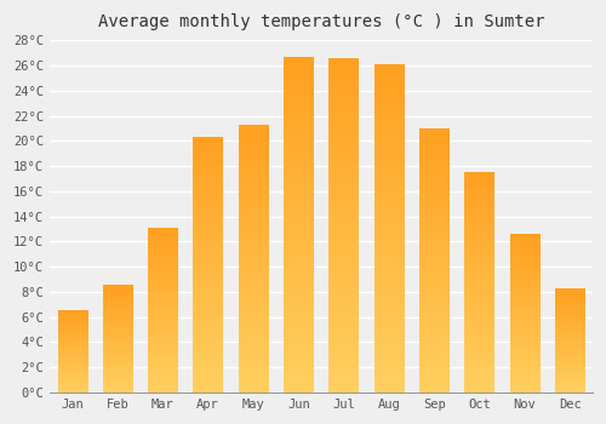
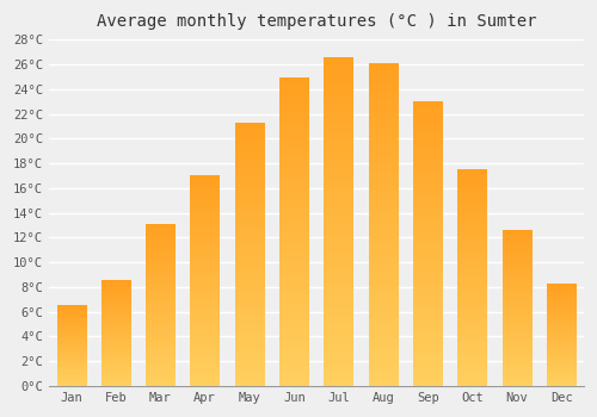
Apr: 20.3°C -> 17.0°C
Jun: 26.6°C -> 24.9°C
Sep: 20.9°C -> 23.0°C
